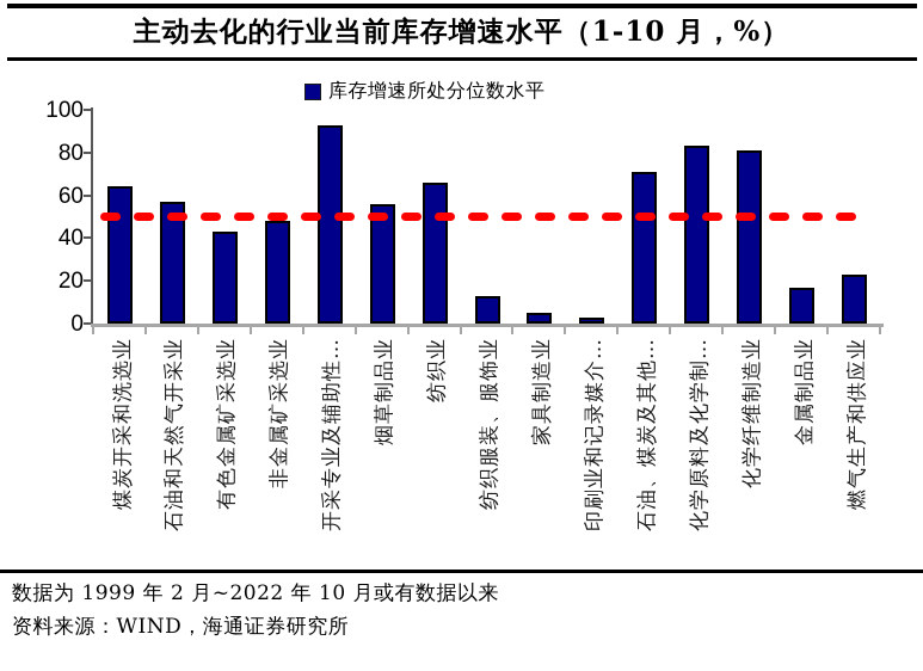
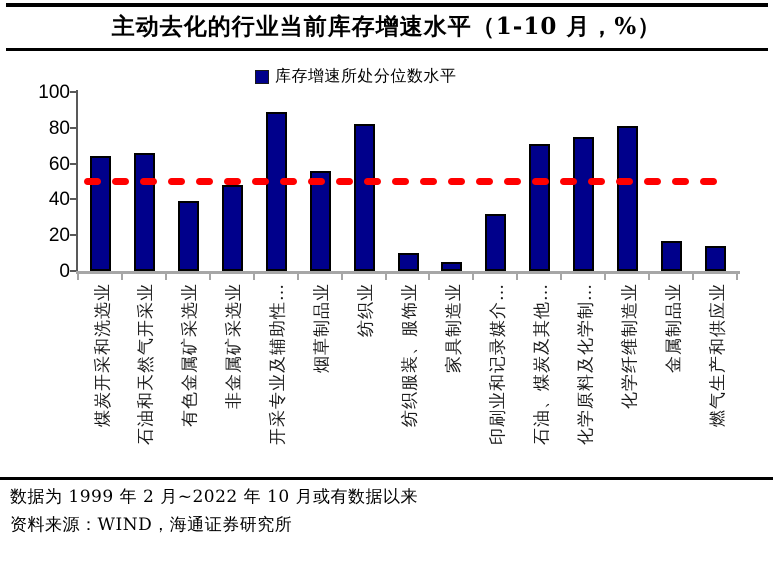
石油和天然气开采业: 57 -> 66
有色金属矿采选业: 43 -> 39
开采专业及辅助性…: 93 -> 89
纺织业: 66 -> 82
纺织服装、服饰业: 13 -> 10
印刷业和记录媒介…: 3 -> 32
化学原料及化学制…: 83 -> 75
燃气生产和供应业: 23 -> 14
